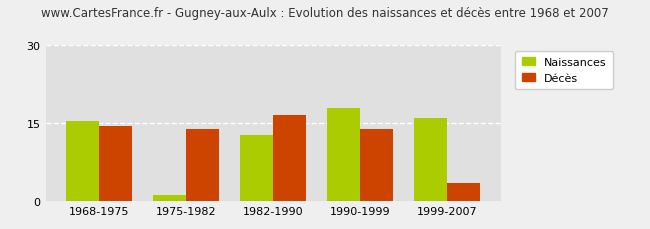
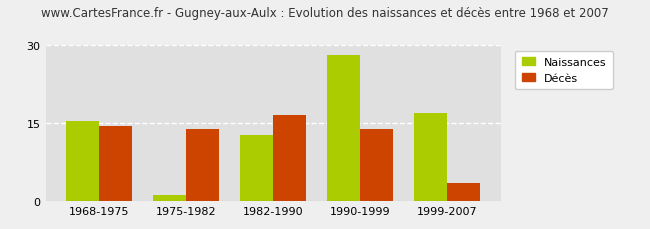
Naissances/1990-1999: 18.0 -> 28.0
Naissances/1999-2007: 16.0 -> 17.0
